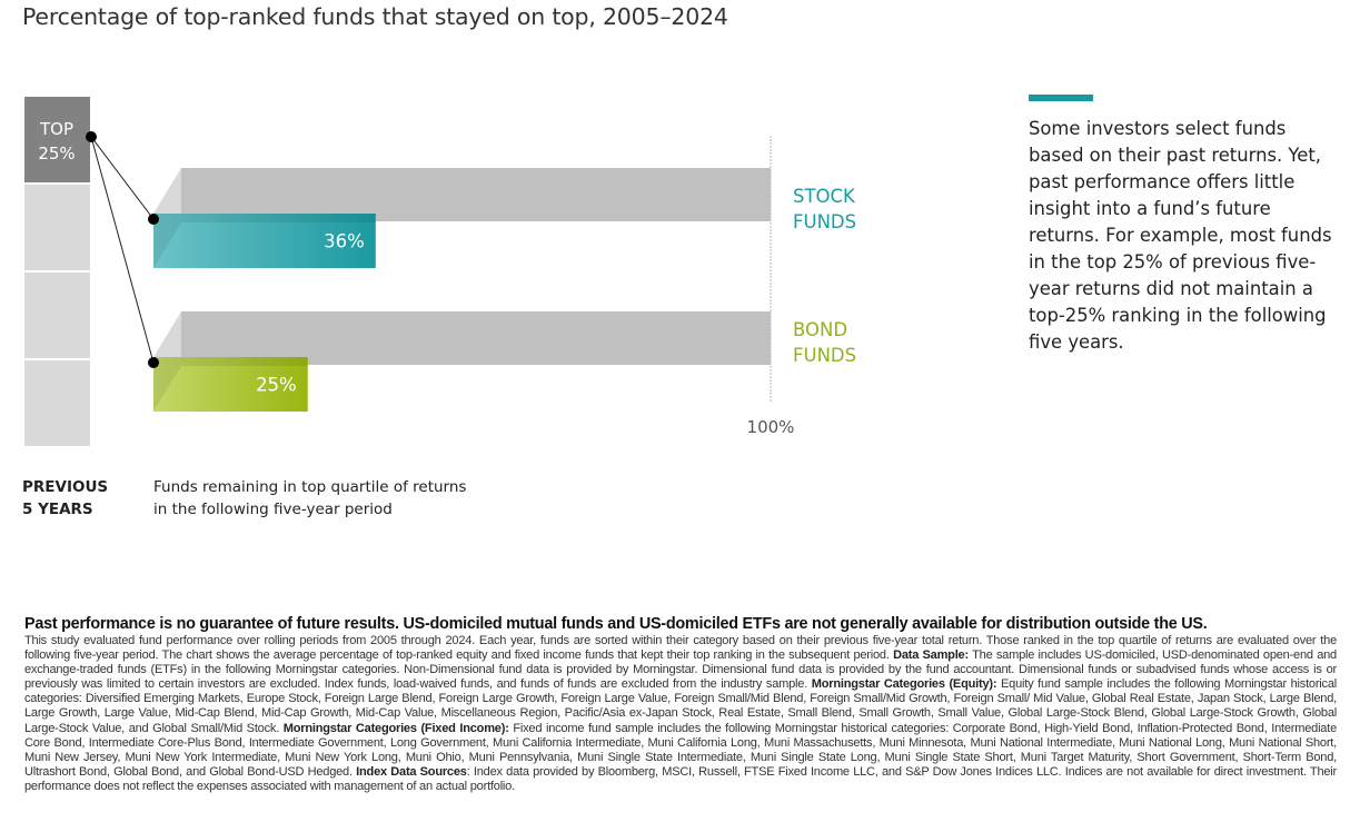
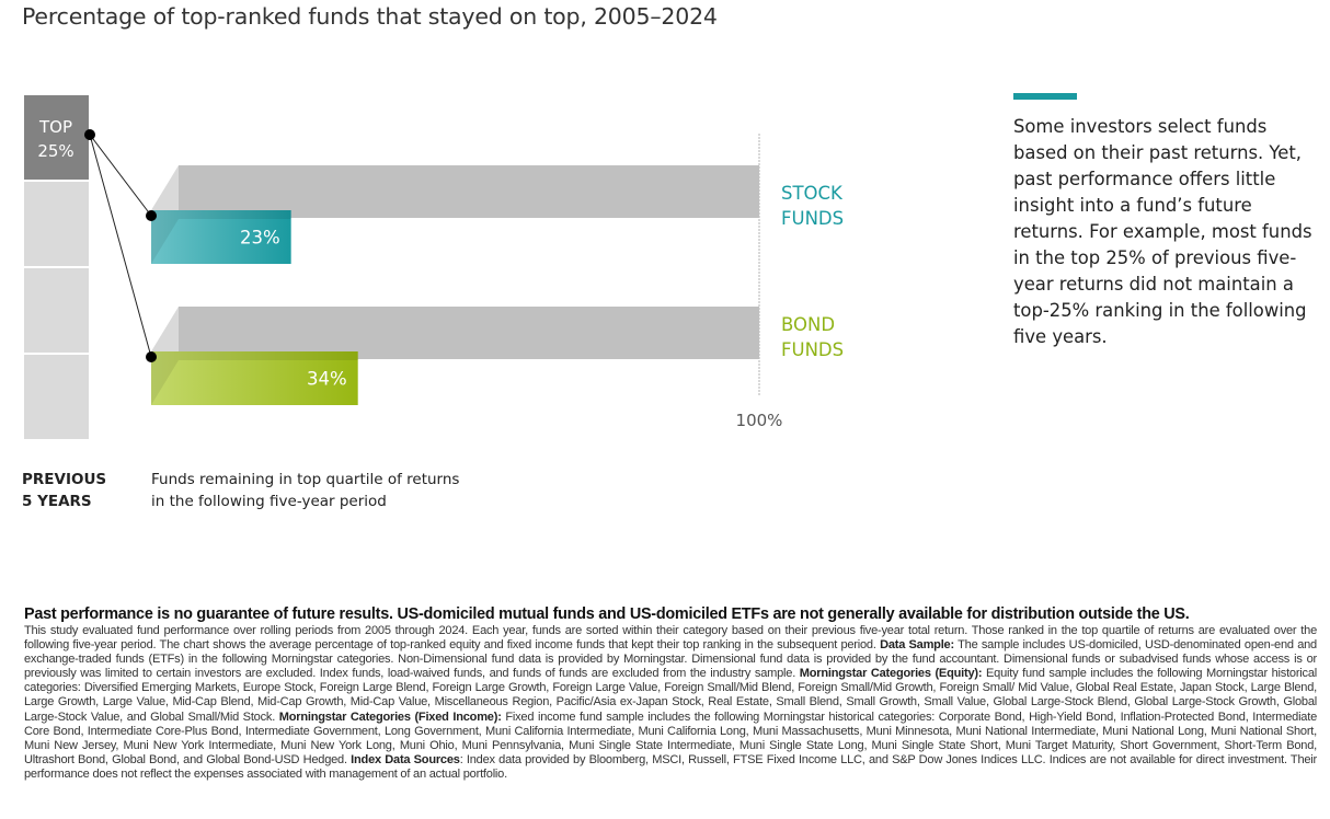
STOCK FUNDS: 36% -> 23%
BOND FUNDS: 25% -> 34%
